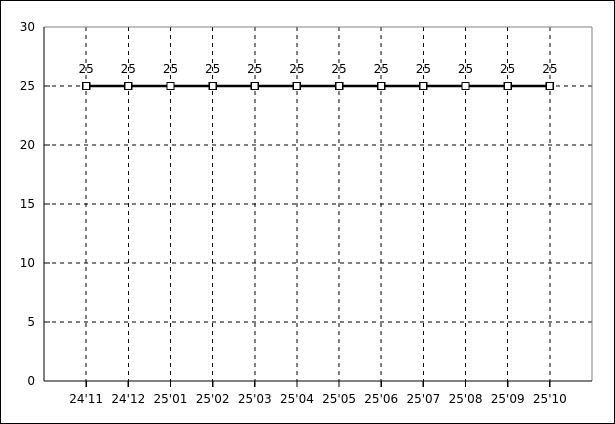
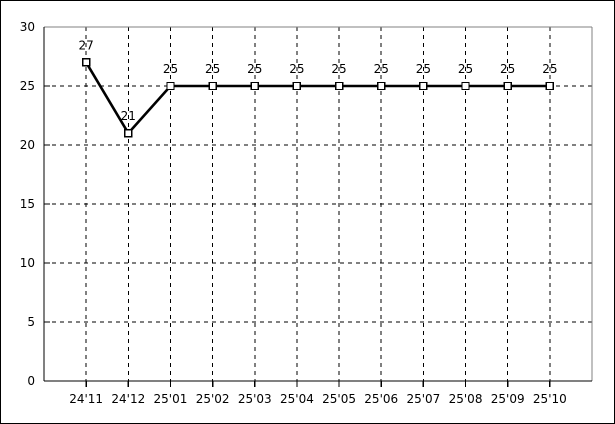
24'11: 25 -> 27
24'12: 25 -> 21
